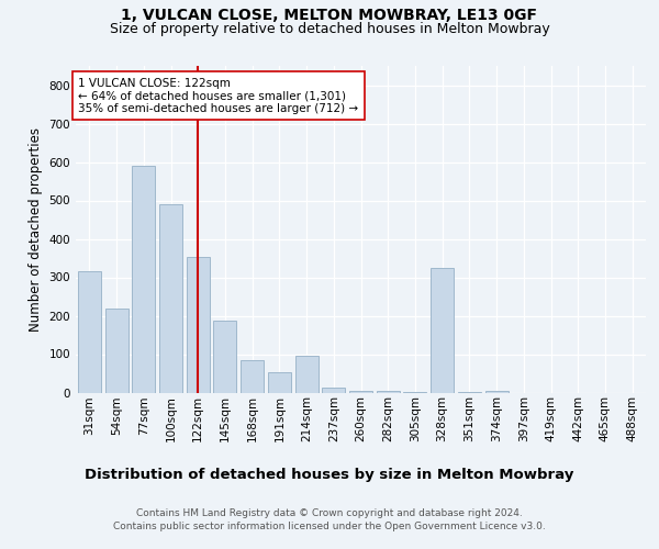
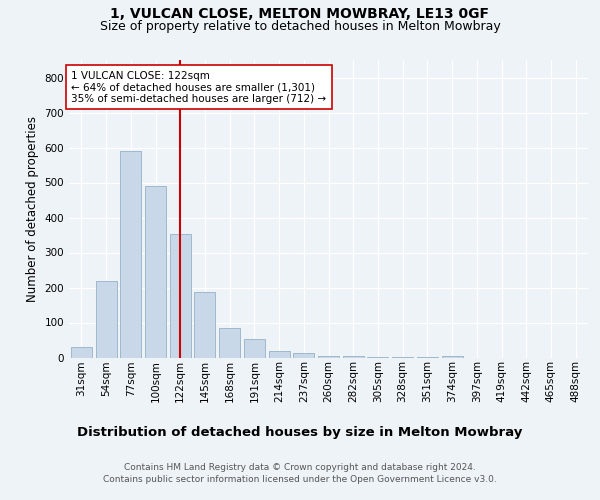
31sqm: 315 -> 30
214sqm: 95 -> 18
328sqm: 325 -> 2
